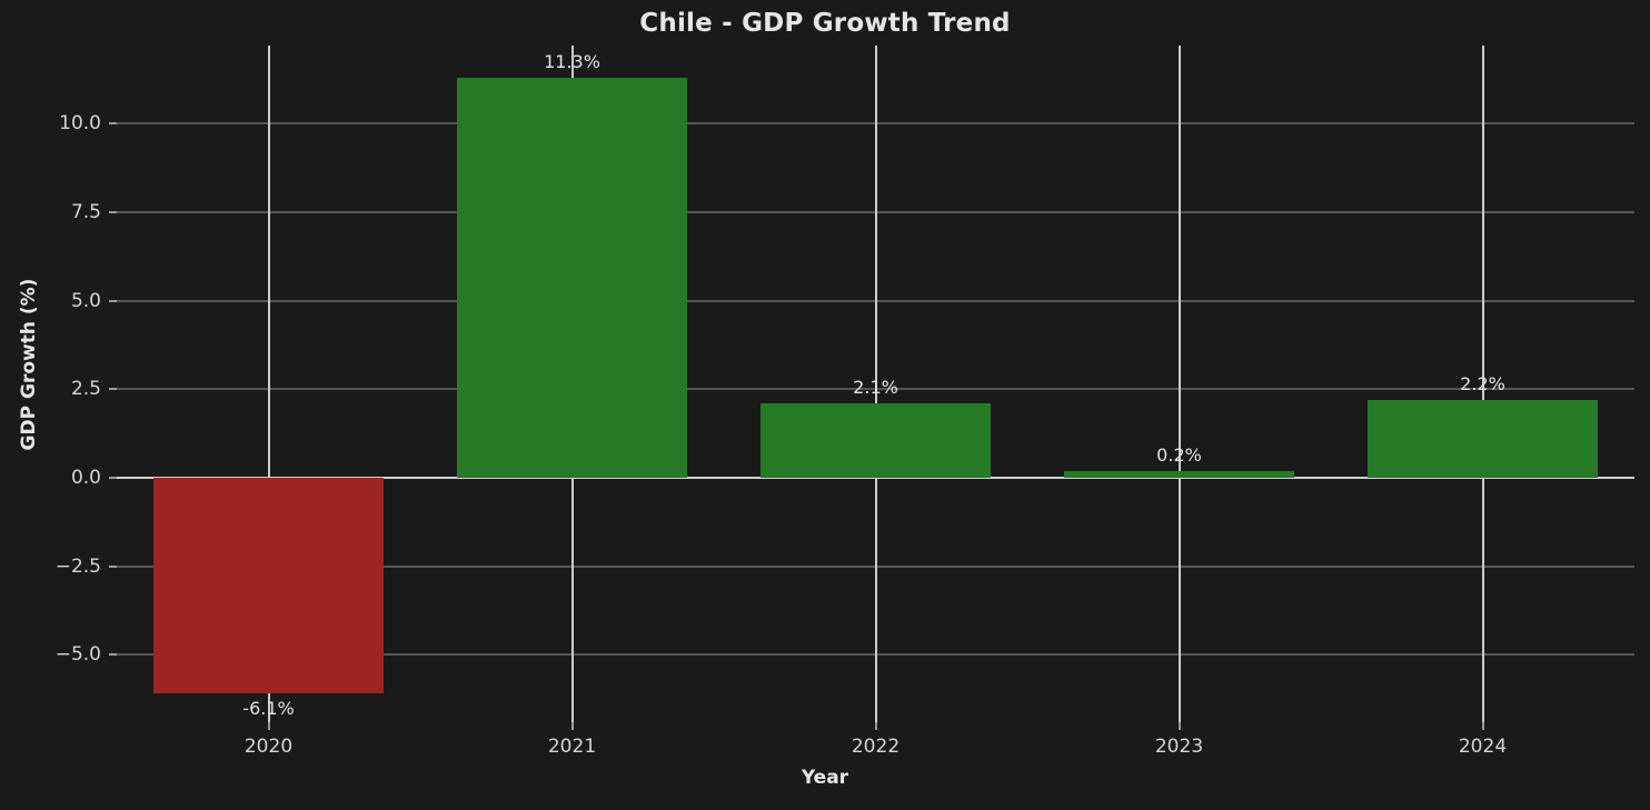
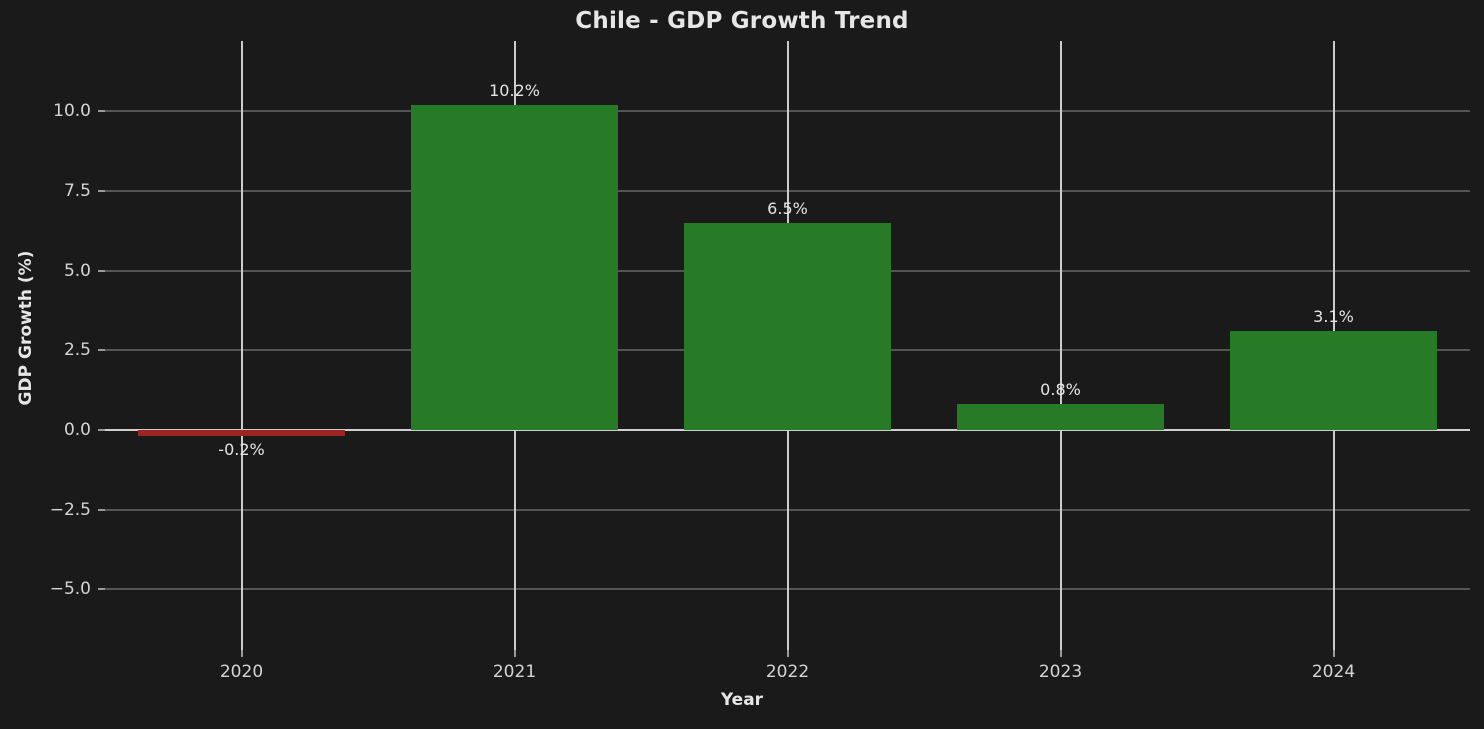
2020: -6.1% -> -0.2%
2021: 11.3% -> 10.2%
2022: 2.1% -> 6.5%
2023: 0.2% -> 0.8%
2024: 2.2% -> 3.1%
